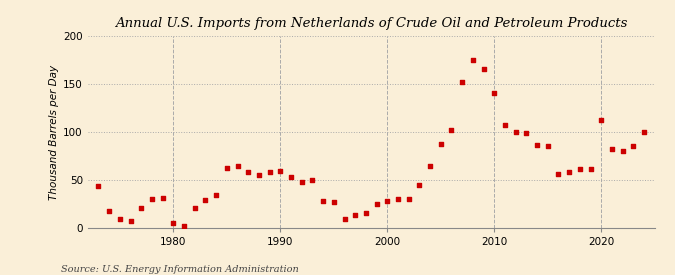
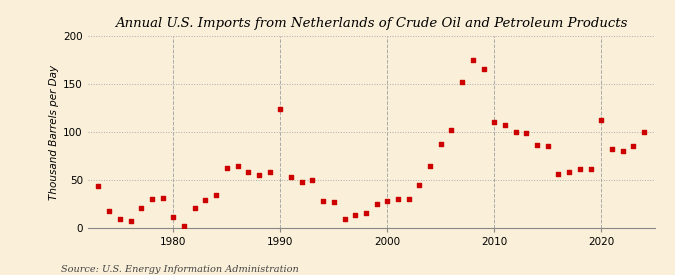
1980: 5 -> 12
1990: 60 -> 124
2010: 141 -> 110
